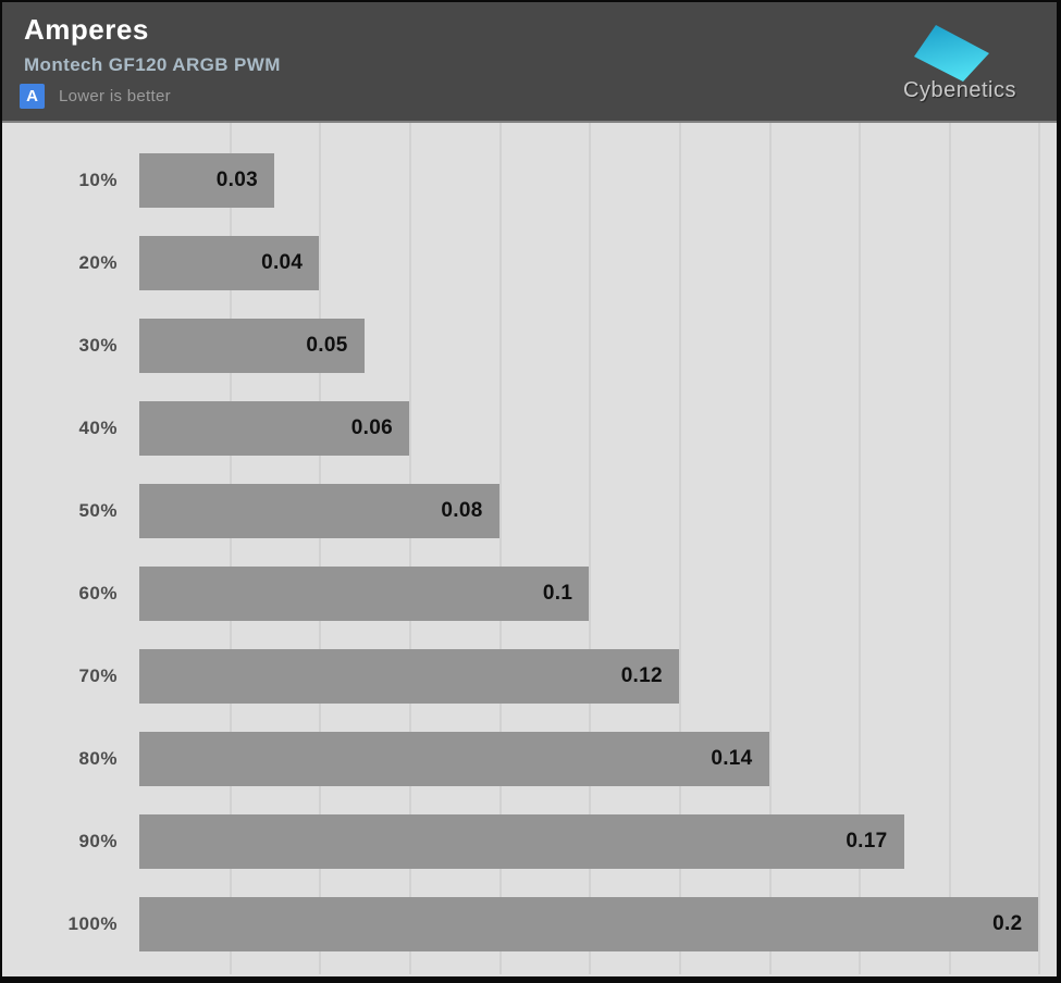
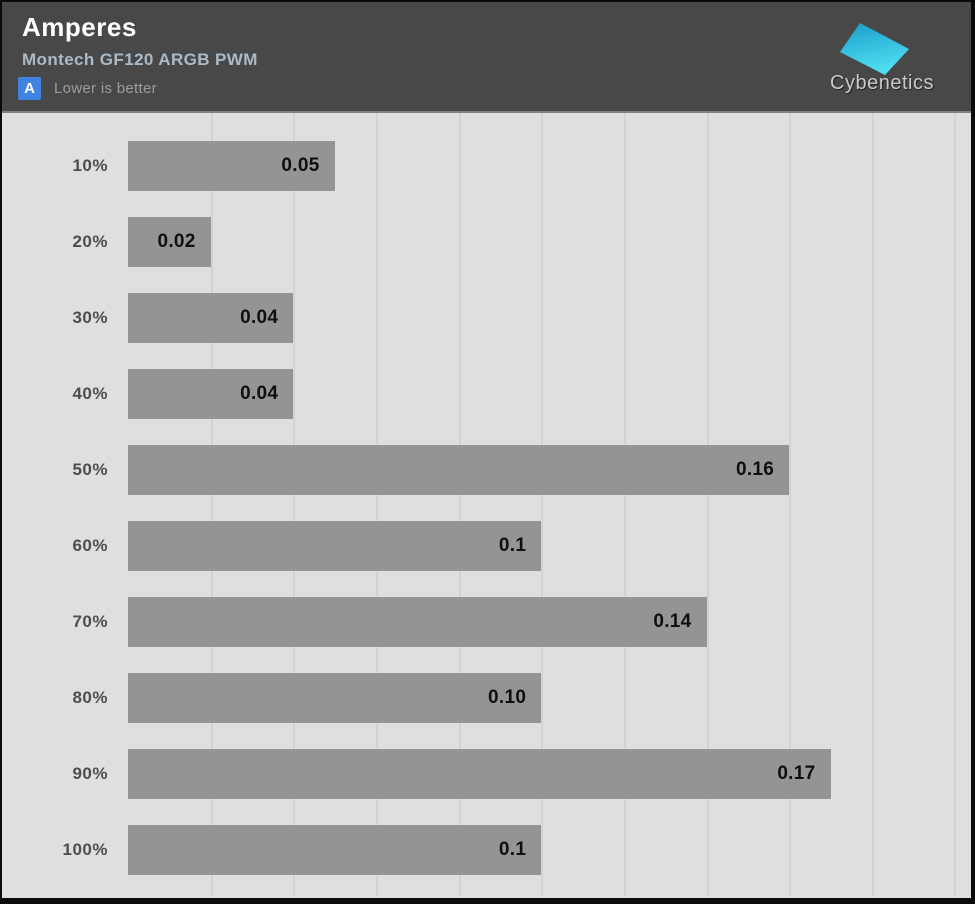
10%: 0.03 -> 0.05
20%: 0.04 -> 0.02
30%: 0.05 -> 0.04
40%: 0.06 -> 0.04
50%: 0.08 -> 0.16
70%: 0.12 -> 0.14
80%: 0.14 -> 0.10
100%: 0.2 -> 0.1
